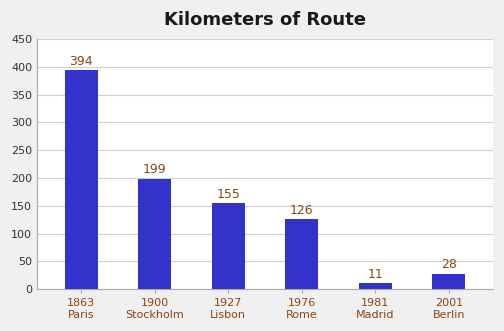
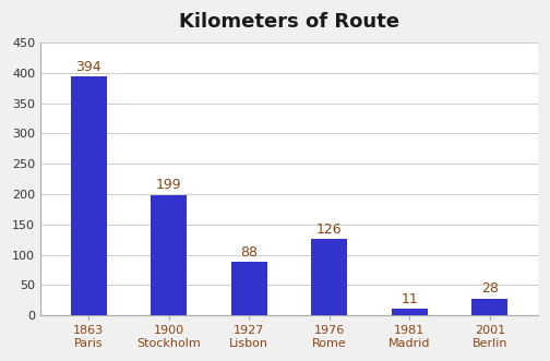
1927 Lisbon: 155 -> 88
